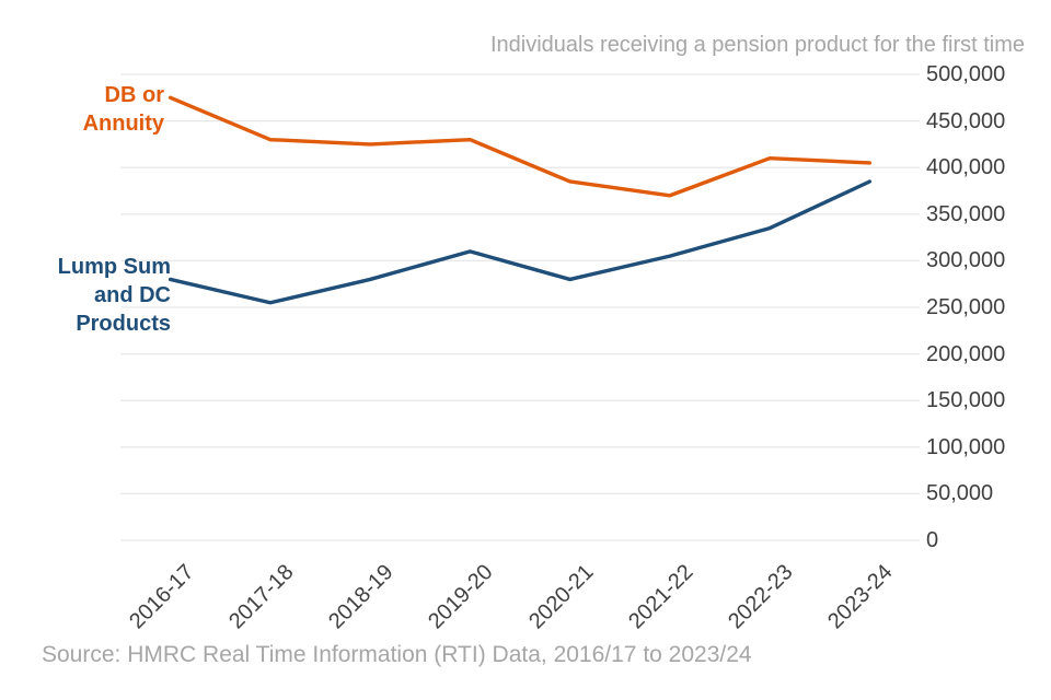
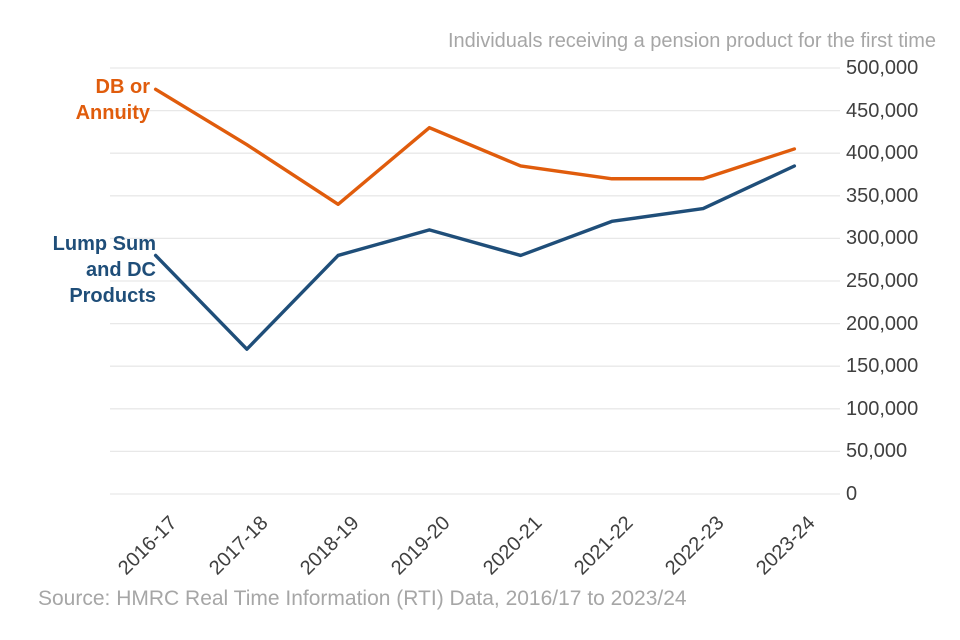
DB or Annuity/2017-18: 430000 -> 410000
Lump Sum and DC Products/2017-18: 260000 -> 170000
DB or Annuity/2018-19: 420000 -> 340000
Lump Sum and DC Products/2021-22: 300000 -> 320000
DB or Annuity/2022-23: 410000 -> 370000
